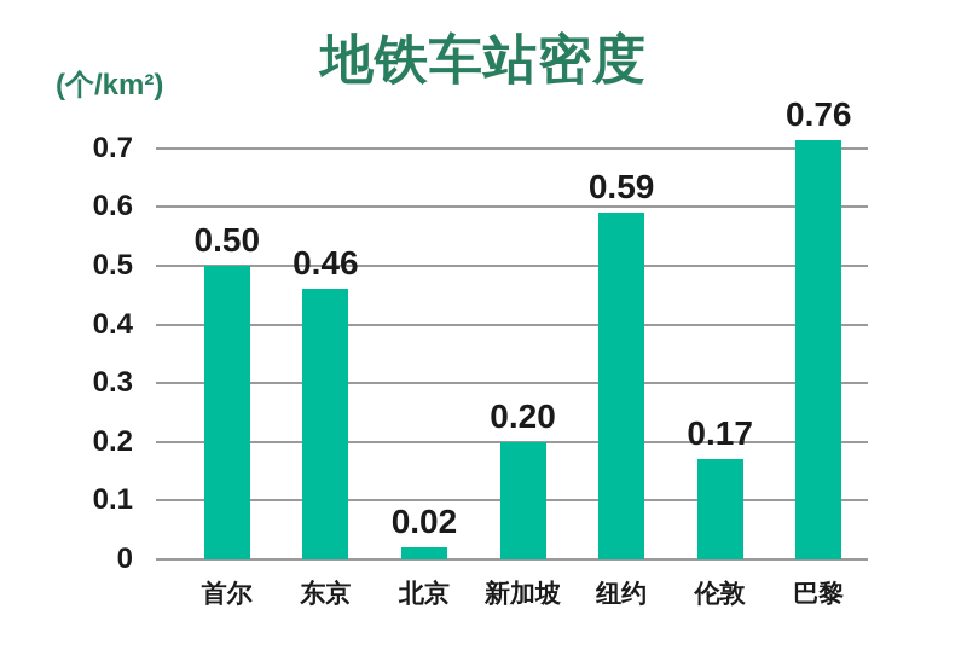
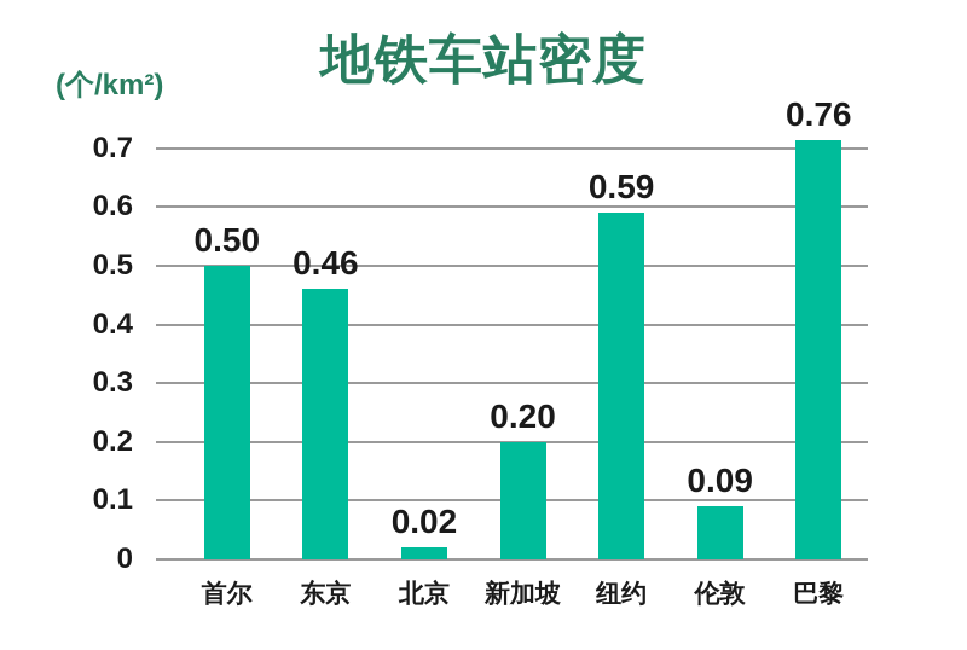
伦敦: 0.17 -> 0.09
